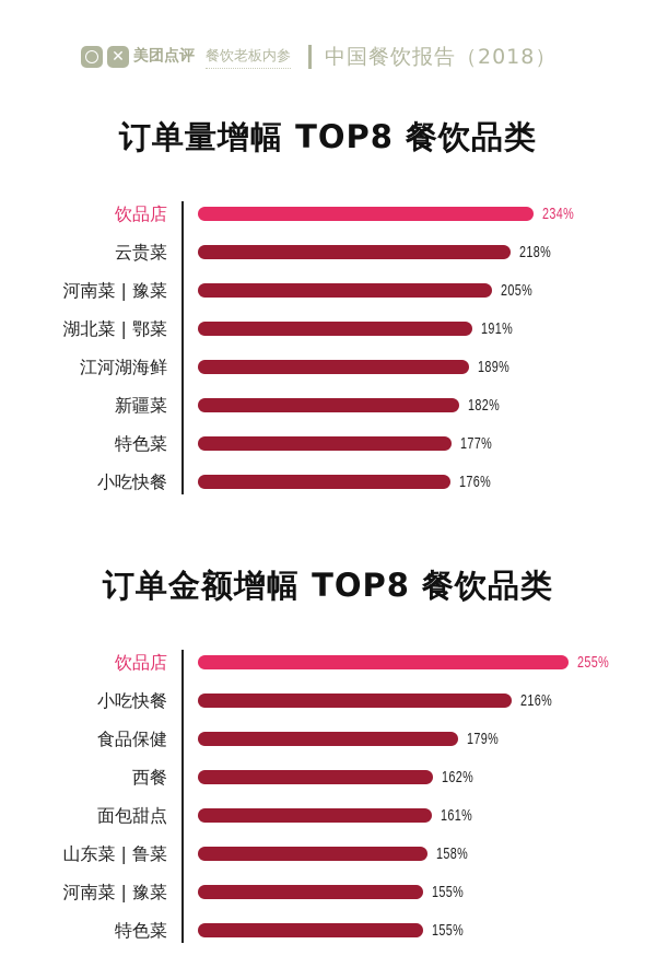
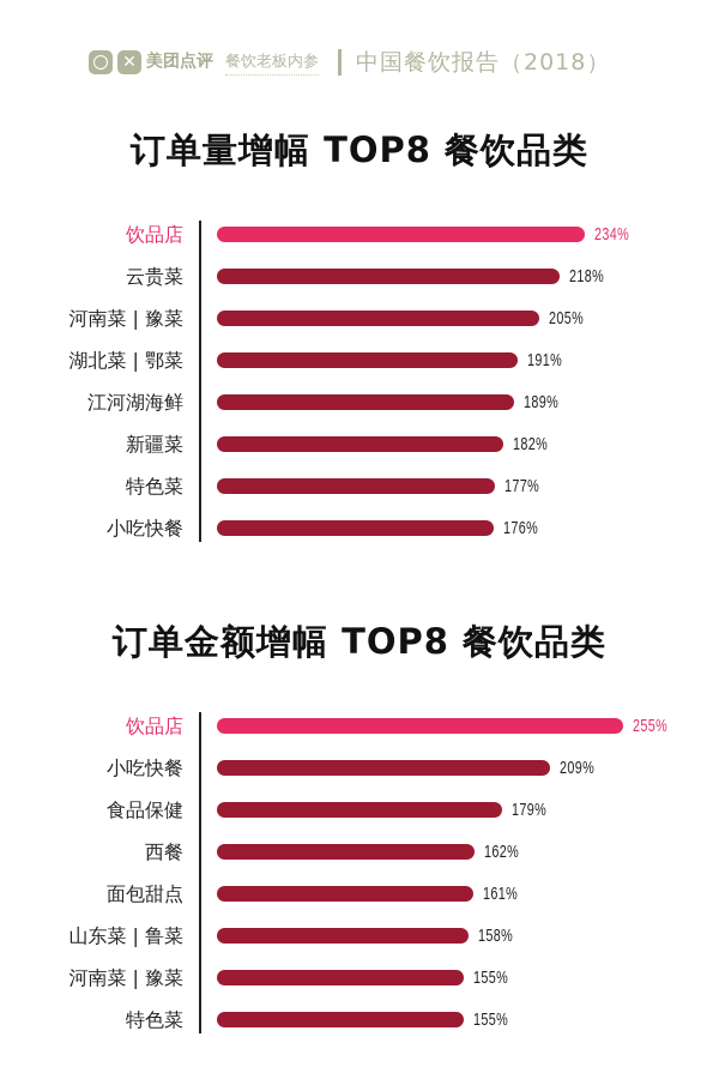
订单金额增幅 TOP8 餐饮品类/小吃快餐: 216% -> 209%
